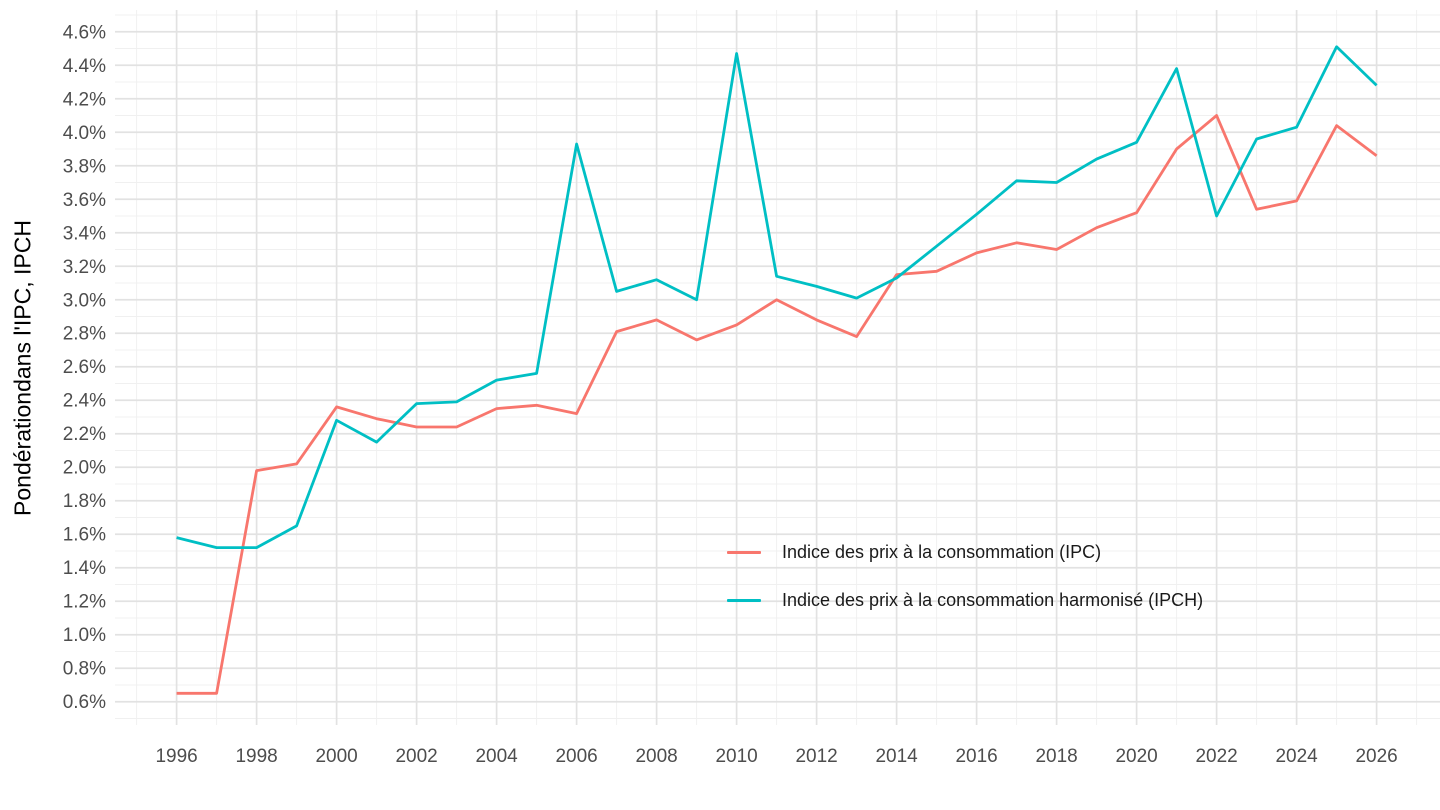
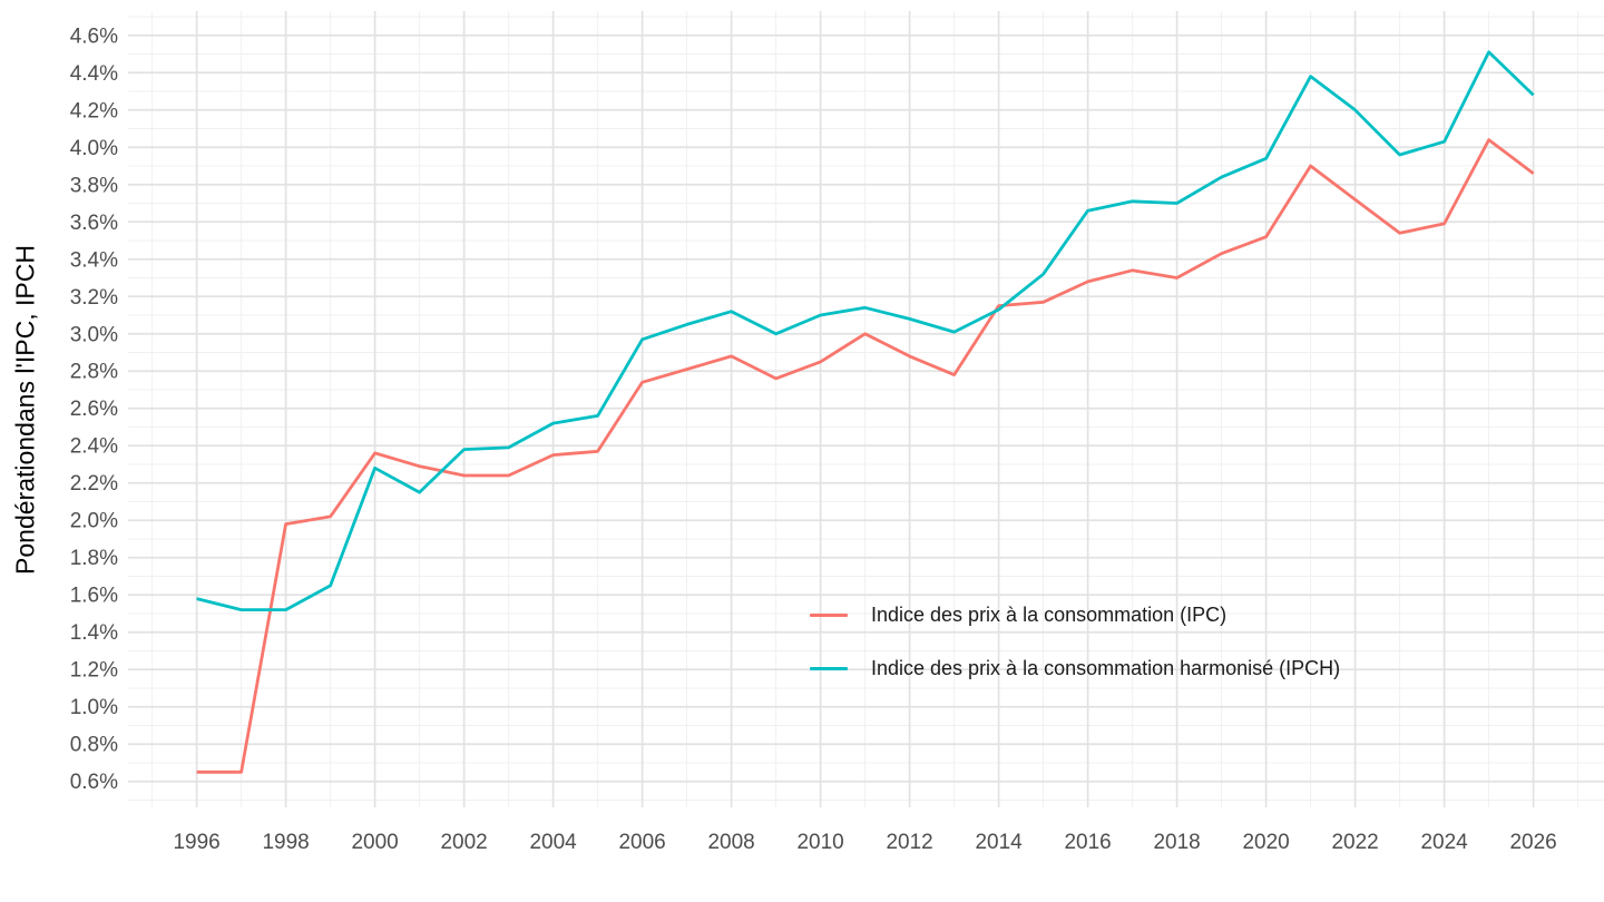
Indice des prix à la consommation (IPC)/2006: 2.32% -> 2.74%
Indice des prix à la consommation harmonisé (IPCH)/2006: 3.93% -> 2.97%
Indice des prix à la consommation harmonisé (IPCH)/2010: 4.47% -> 3.10%
Indice des prix à la consommation harmonisé (IPCH)/2016: 3.51% -> 3.66%
Indice des prix à la consommation (IPC)/2022: 4.10% -> 3.72%
Indice des prix à la consommation harmonisé (IPCH)/2022: 3.50% -> 4.20%
